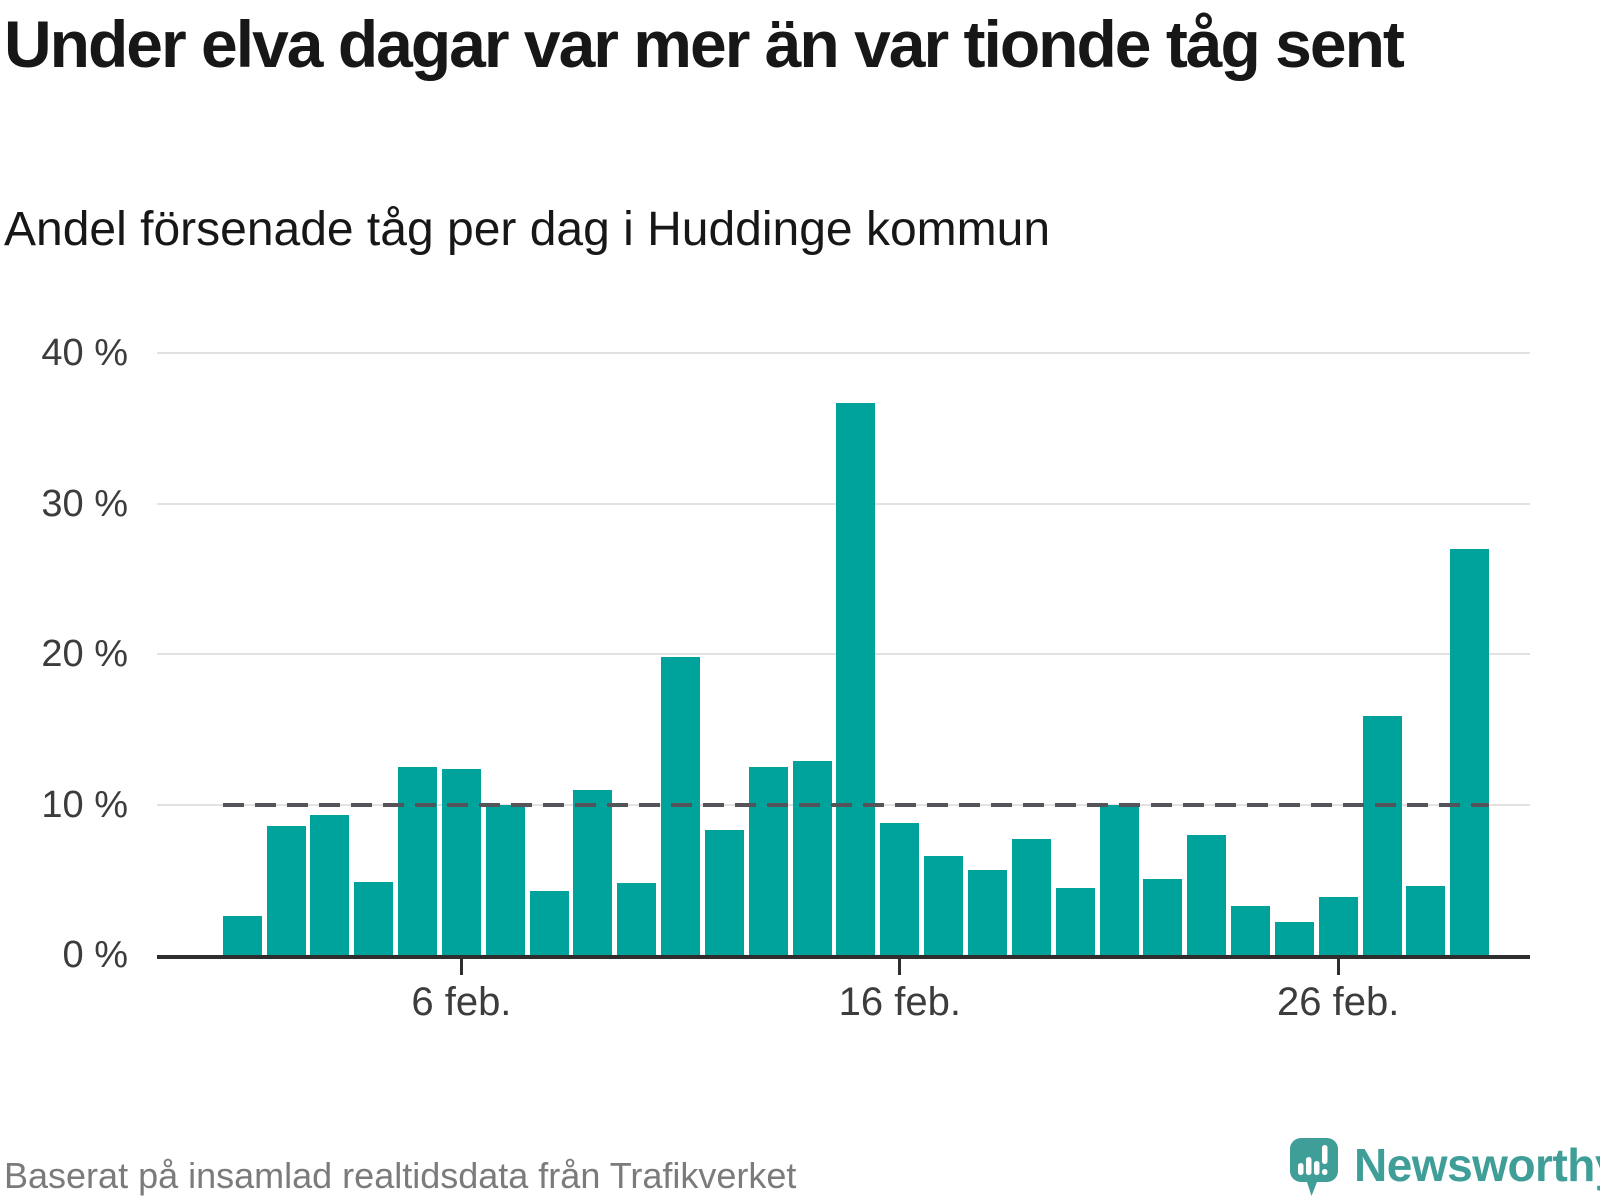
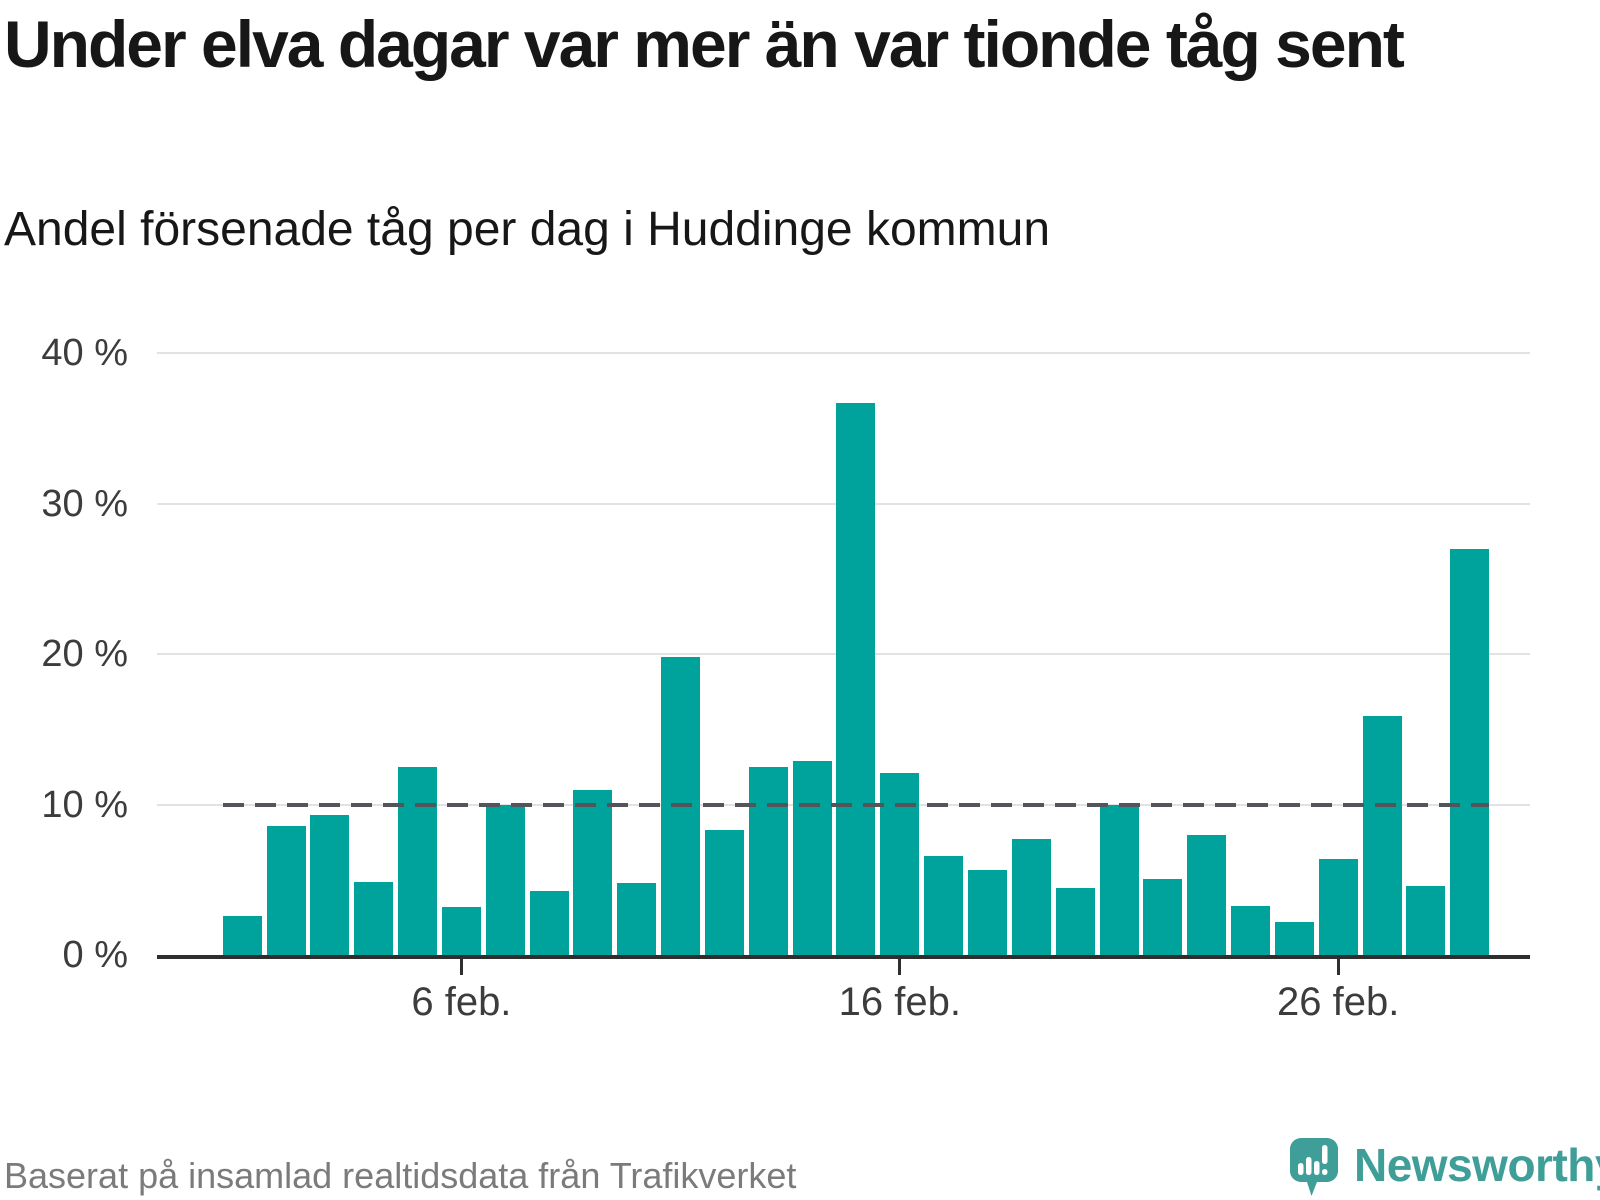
6 feb.: 12.4% -> 3.2%
16 feb.: 8.8% -> 12.1%
26 feb.: 3.9% -> 6.4%
